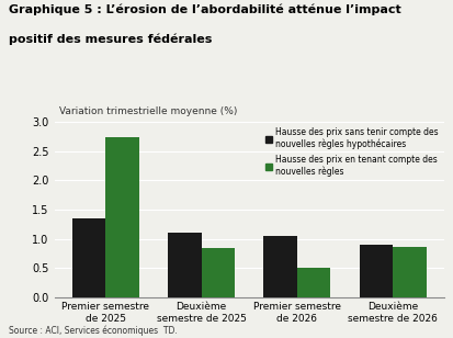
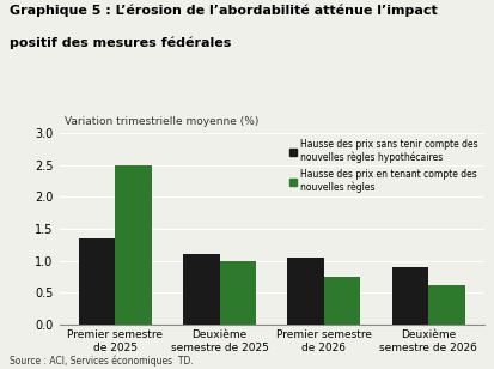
Hausse des prix en tenant compte des nouvelles règles/Premier semestre de 2025: 2.74 -> 2.50
Hausse des prix en tenant compte des nouvelles règles/Deuxième semestre de 2025: 0.84 -> 1.00
Hausse des prix en tenant compte des nouvelles règles/Premier semestre de 2026: 0.50 -> 0.75
Hausse des prix en tenant compte des nouvelles règles/Deuxième semestre de 2026: 0.86 -> 0.62
